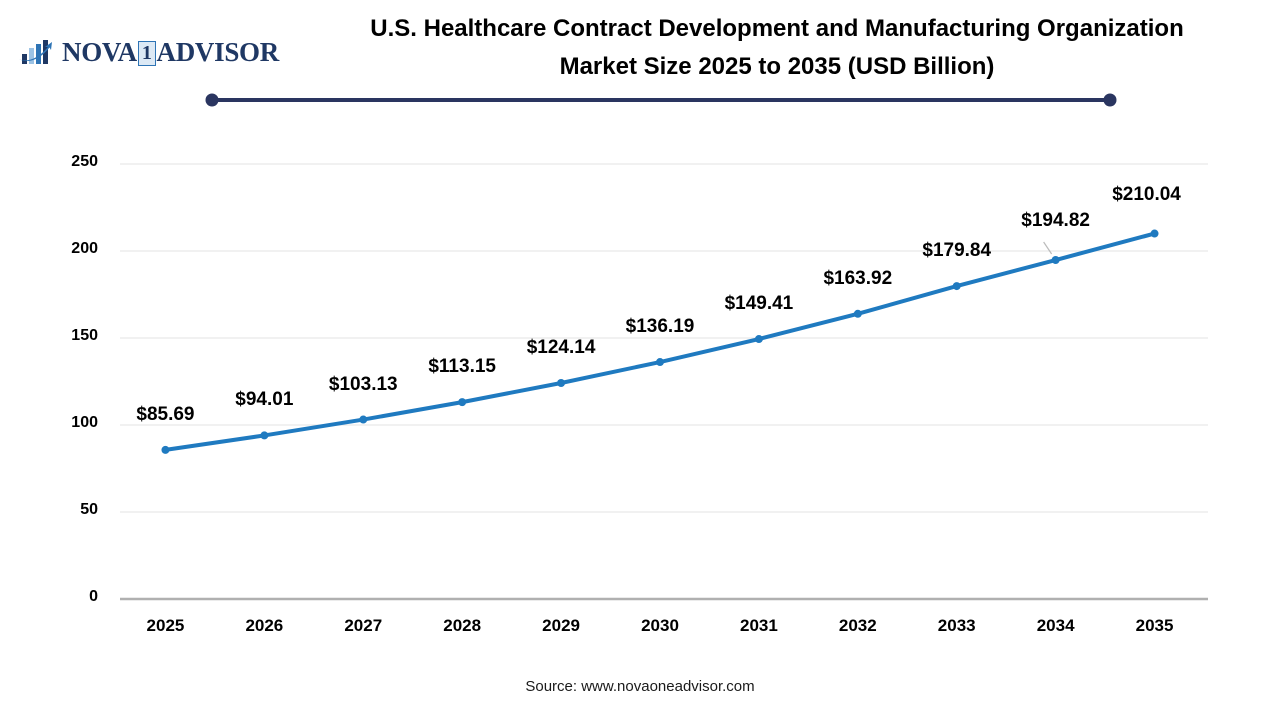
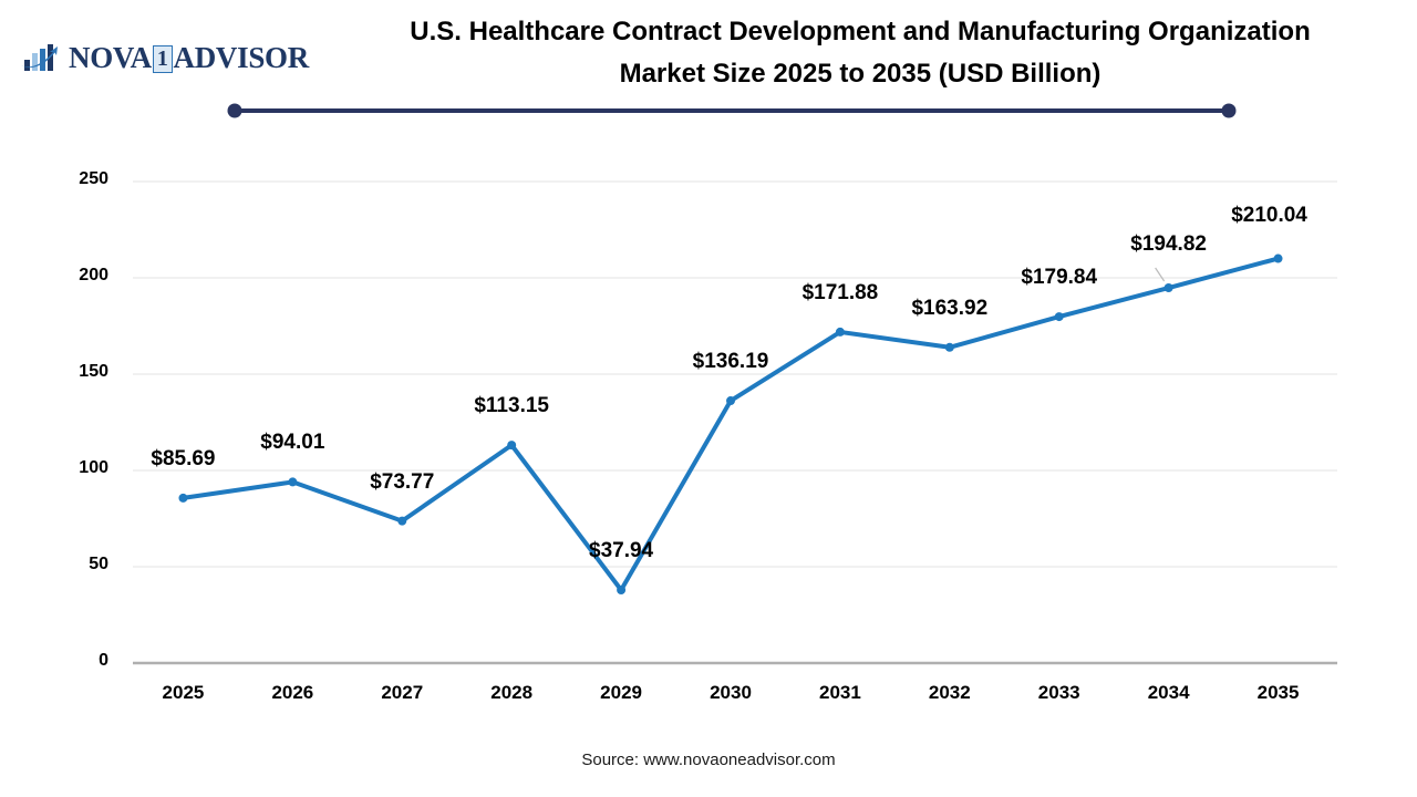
2027: $103.13 -> $73.77
2029: $124.14 -> $37.94
2031: $149.41 -> $171.88
